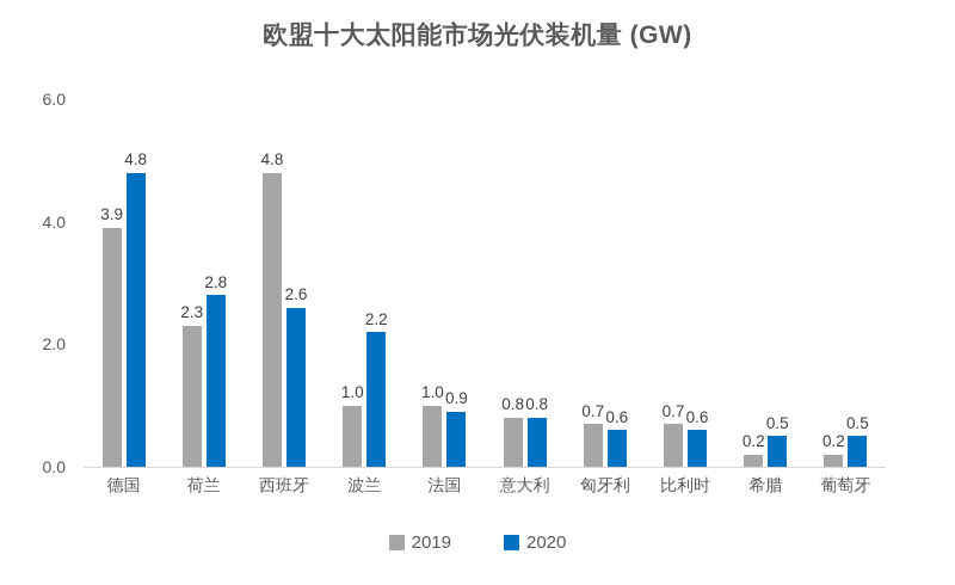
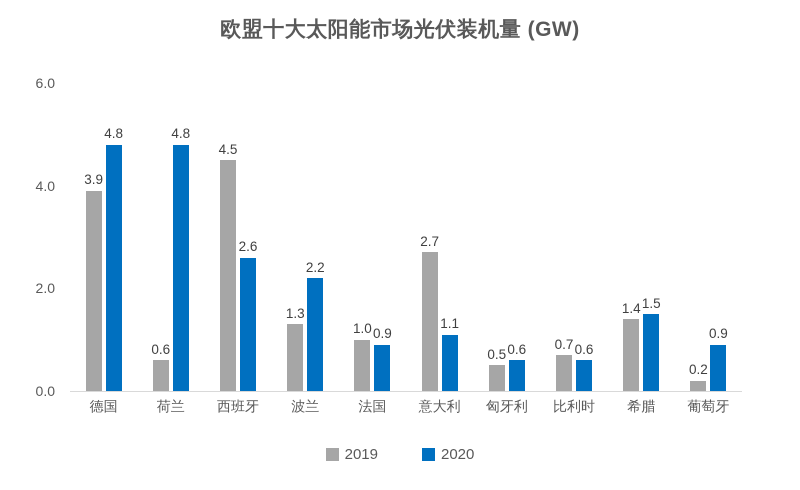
2019/荷兰: 2.3 -> 0.6
2020/荷兰: 2.8 -> 4.8
2019/西班牙: 4.8 -> 4.5
2019/波兰: 1.0 -> 1.3
2019/意大利: 0.8 -> 2.7
2020/意大利: 0.8 -> 1.1
2019/匈牙利: 0.7 -> 0.5
2019/希腊: 0.2 -> 1.4
2020/希腊: 0.5 -> 1.5
2020/葡萄牙: 0.5 -> 0.9
